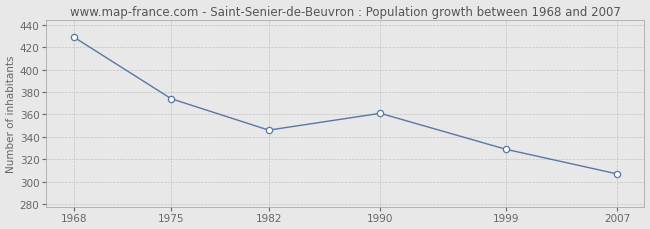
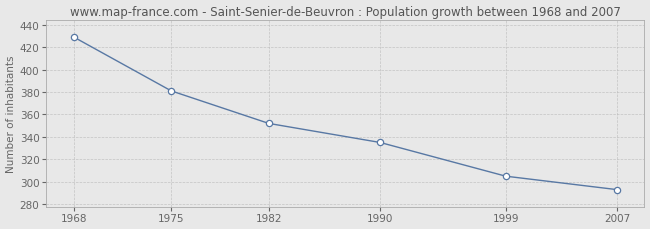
1975: 374 -> 381
1982: 346 -> 352
1990: 361 -> 335
1999: 329 -> 305
2007: 307 -> 293
